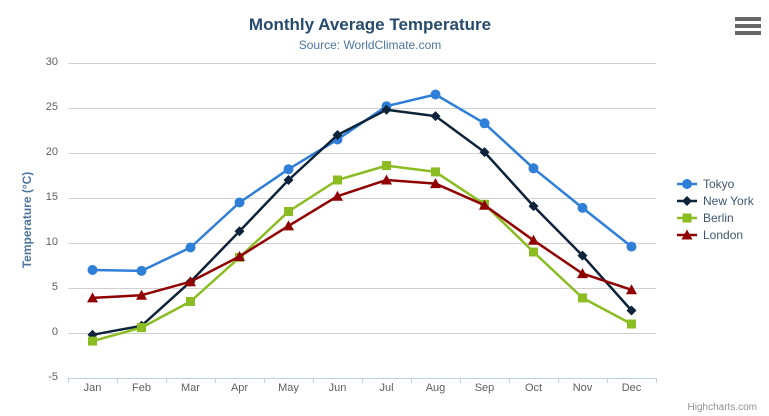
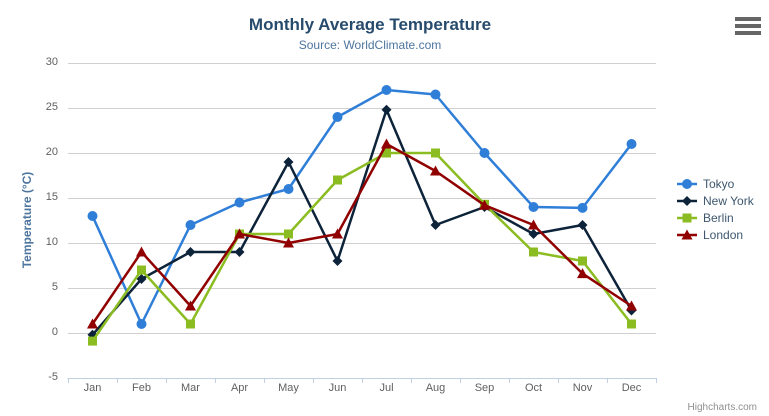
Tokyo/Jan: 7 -> 13
London/Jan: 4 -> 1
Tokyo/Feb: 7 -> 1
New York/Feb: 1 -> 6
Berlin/Feb: 1 -> 7
London/Feb: 4 -> 9
Tokyo/Mar: 10 -> 12
New York/Mar: 6 -> 9
Berlin/Mar: 4 -> 1
London/Mar: 6 -> 3
New York/Apr: 11 -> 9
Berlin/Apr: 8 -> 11
London/Apr: 8 -> 11
Tokyo/May: 18 -> 16
New York/May: 17 -> 19
Berlin/May: 14 -> 11
London/May: 12 -> 10
Tokyo/Jun: 22 -> 24
New York/Jun: 22 -> 8
London/Jun: 15 -> 11
Tokyo/Jul: 25 -> 27
Berlin/Jul: 19 -> 20
London/Jul: 17 -> 21
New York/Aug: 24 -> 12
Berlin/Aug: 18 -> 20
London/Aug: 17 -> 18
Tokyo/Sep: 23 -> 20
New York/Sep: 20 -> 14
Tokyo/Oct: 18 -> 14
New York/Oct: 14 -> 11
London/Oct: 10 -> 12
New York/Nov: 9 -> 12
Berlin/Nov: 4 -> 8
Tokyo/Dec: 10 -> 21
London/Dec: 5 -> 3
